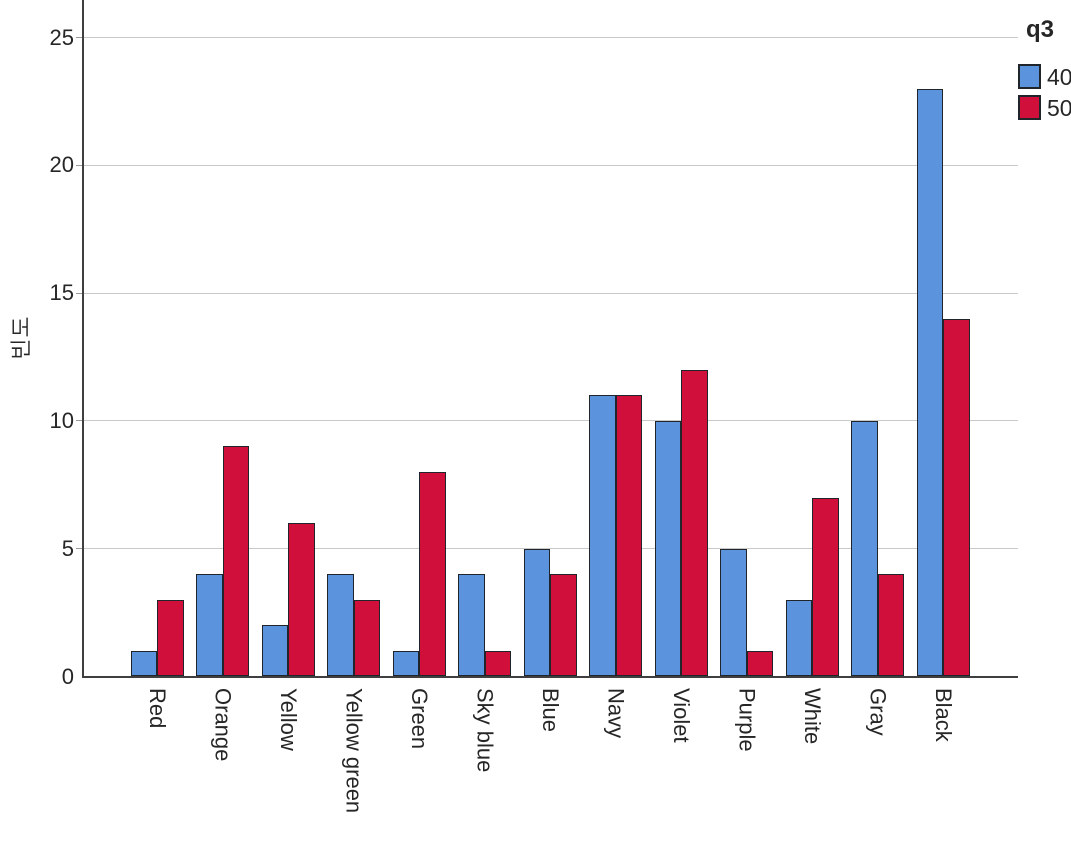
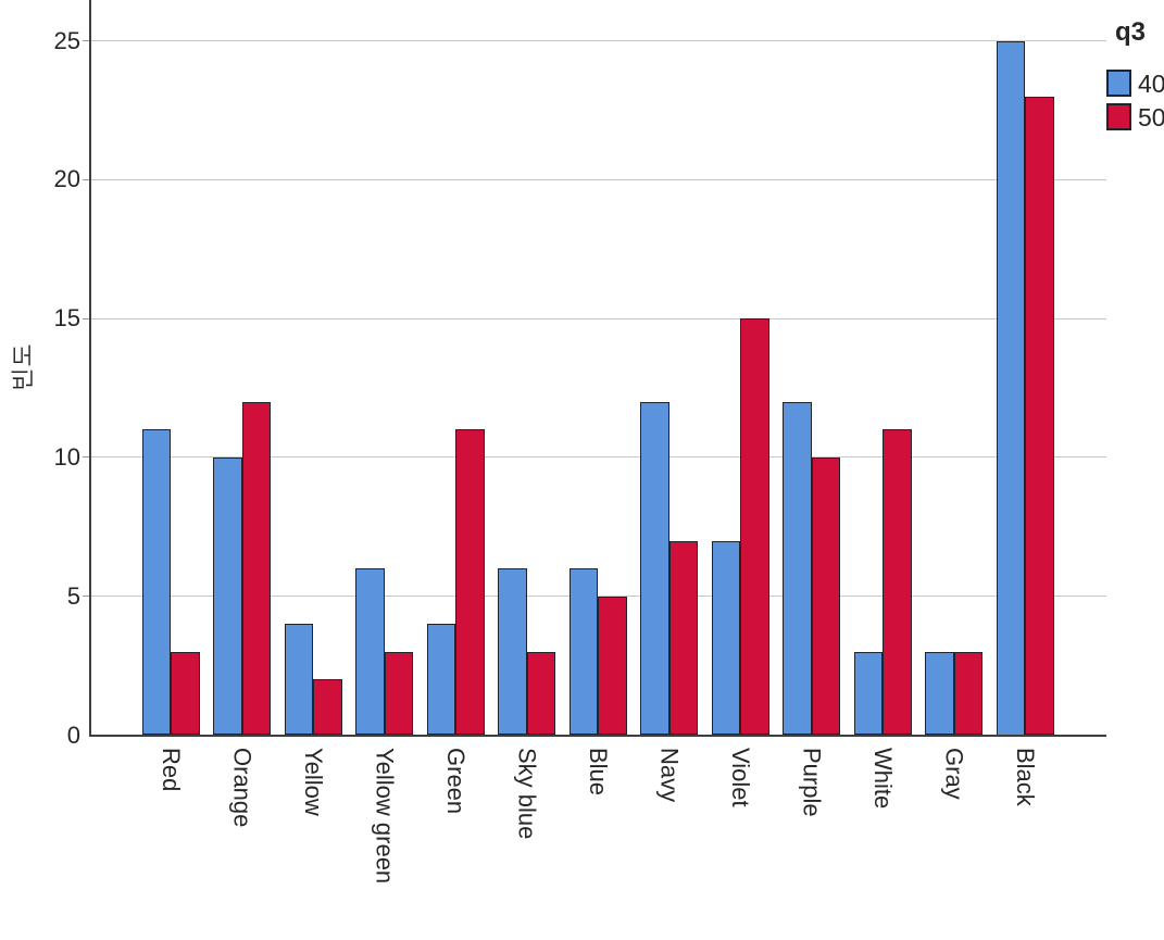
40/Red: 1 -> 11
40/Orange: 4 -> 10
50/Orange: 9 -> 12
40/Yellow: 2 -> 4
50/Yellow: 6 -> 2
40/Yellow green: 4 -> 6
40/Green: 1 -> 4
50/Green: 8 -> 11
40/Sky blue: 4 -> 6
50/Sky blue: 1 -> 3
40/Blue: 5 -> 6
50/Blue: 4 -> 5
40/Navy: 11 -> 12
50/Navy: 11 -> 7
40/Violet: 10 -> 7
50/Violet: 12 -> 15
40/Purple: 5 -> 12
50/Purple: 1 -> 10
50/White: 7 -> 11
40/Gray: 10 -> 3
50/Gray: 4 -> 3
40/Black: 23 -> 25
50/Black: 14 -> 23
